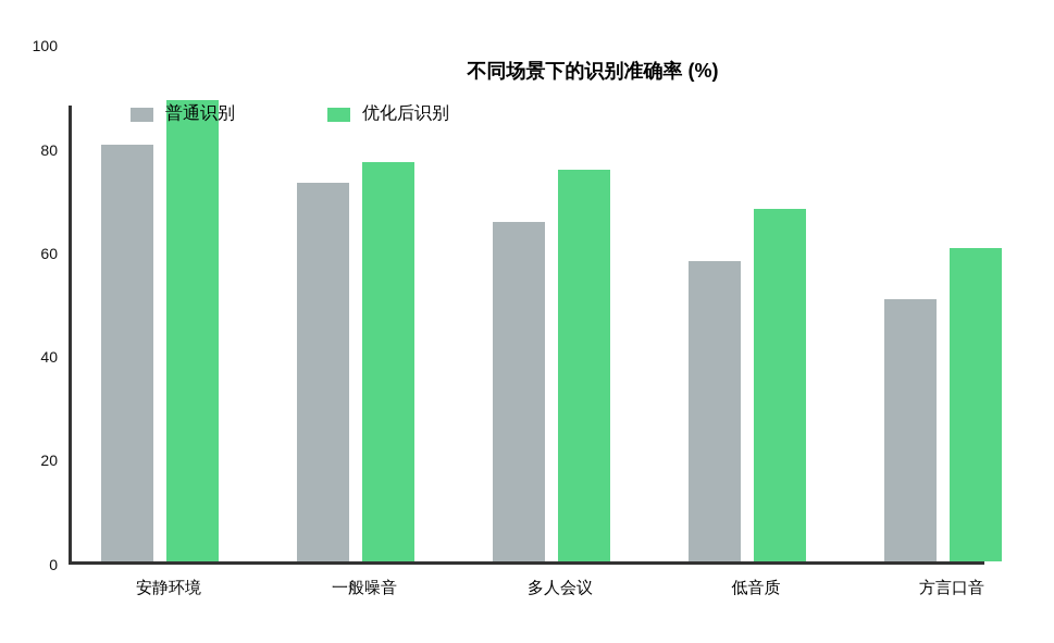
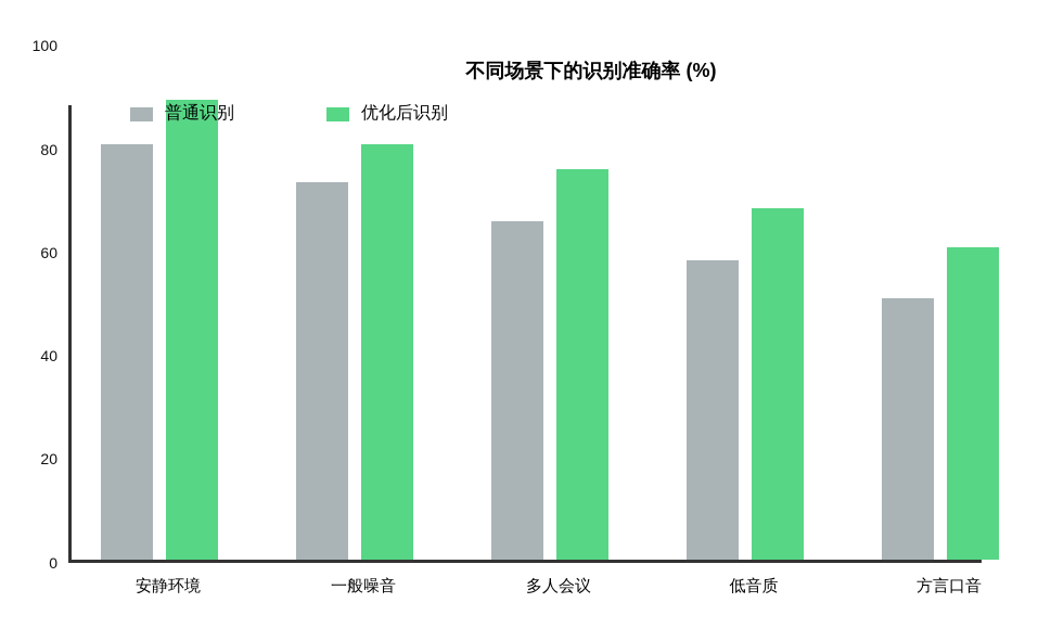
优化后识别/一般噪音: 77 -> 80
